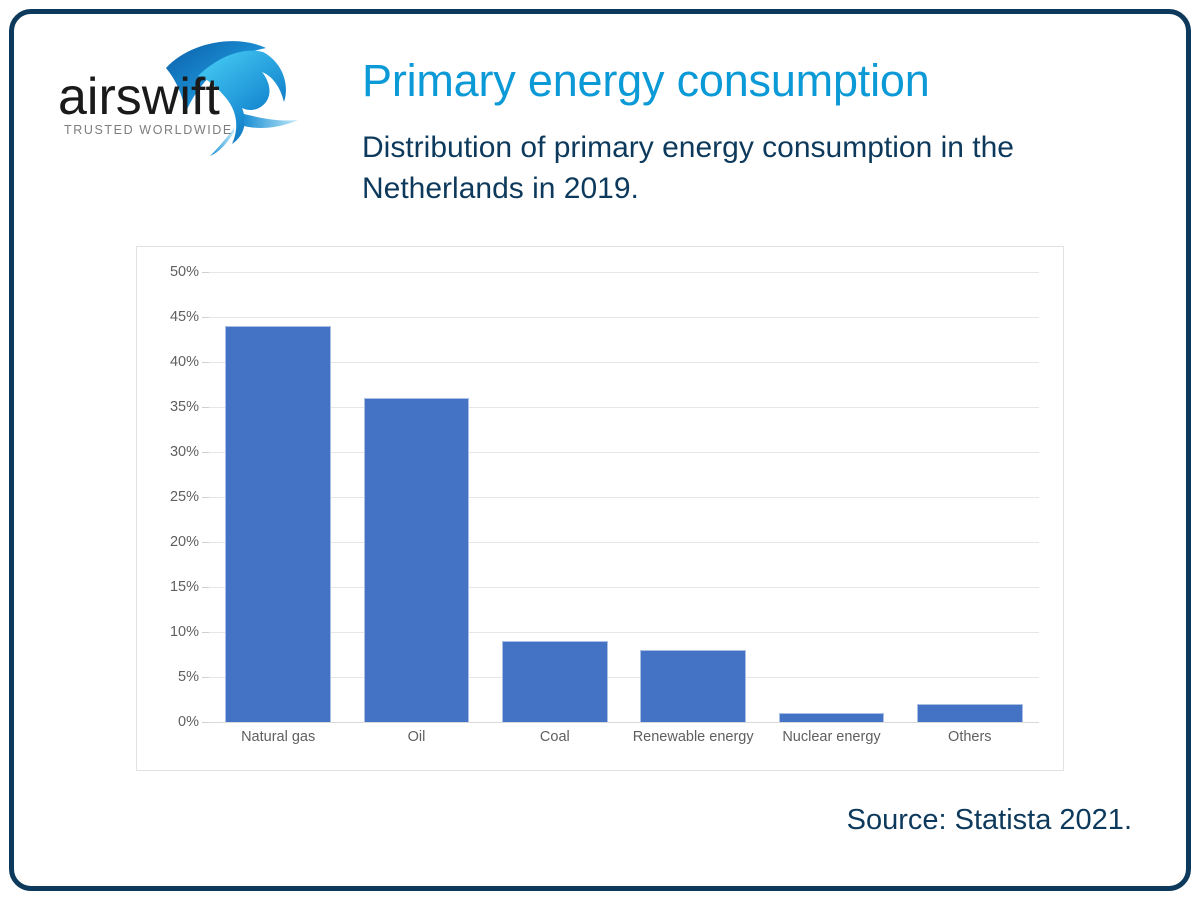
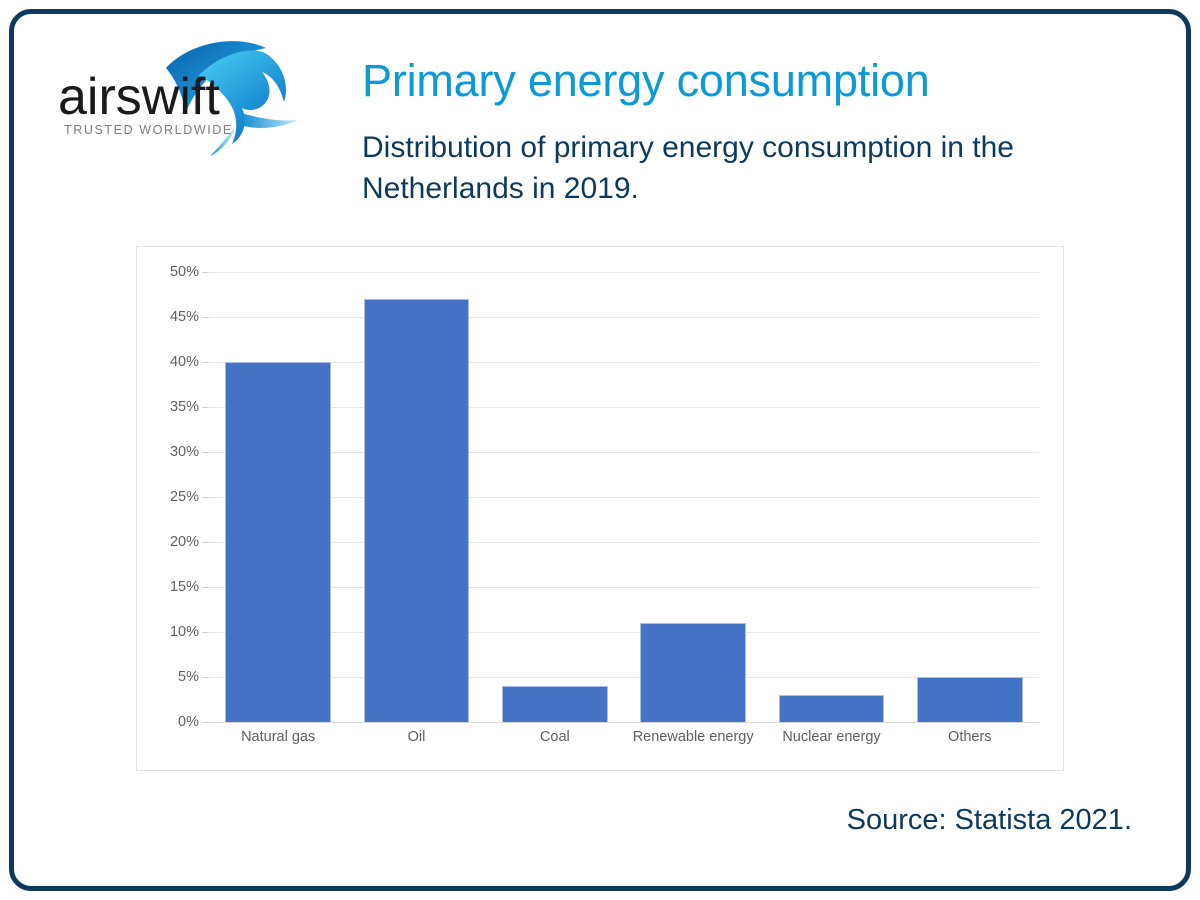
Natural gas: 44% -> 40%
Oil: 36% -> 47%
Coal: 9% -> 4%
Renewable energy: 8% -> 11%
Nuclear energy: 1% -> 3%
Others: 2% -> 5%
